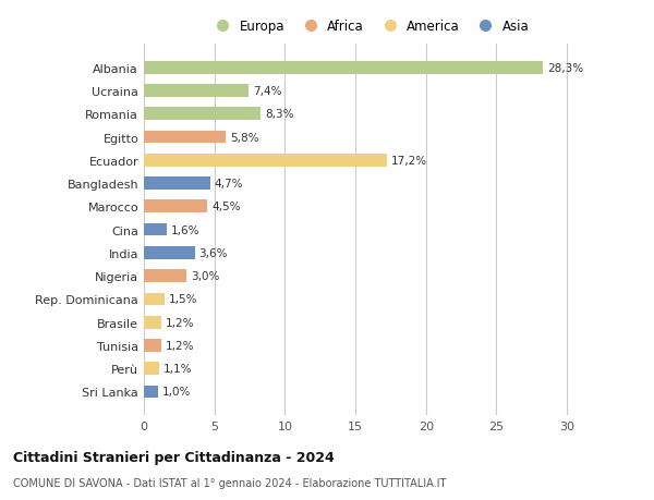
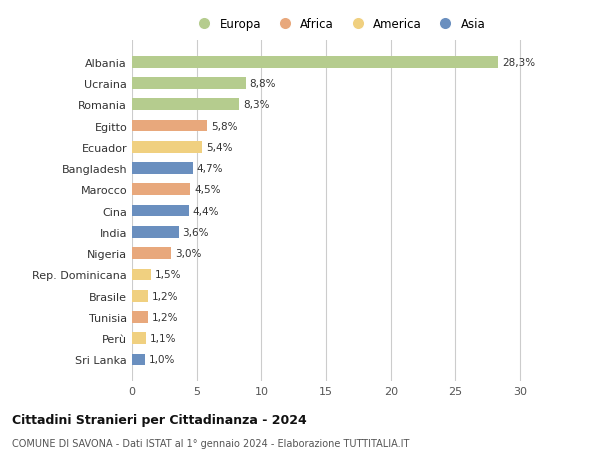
Ucraina: 7,4% -> 8,8%
Ecuador: 17,2% -> 5,4%
Cina: 1,6% -> 4,4%
